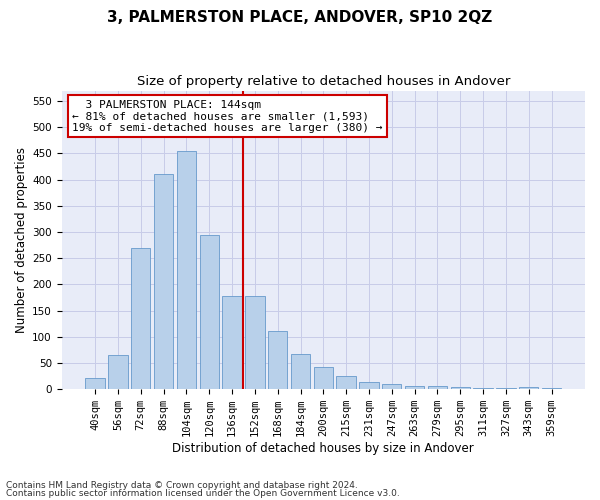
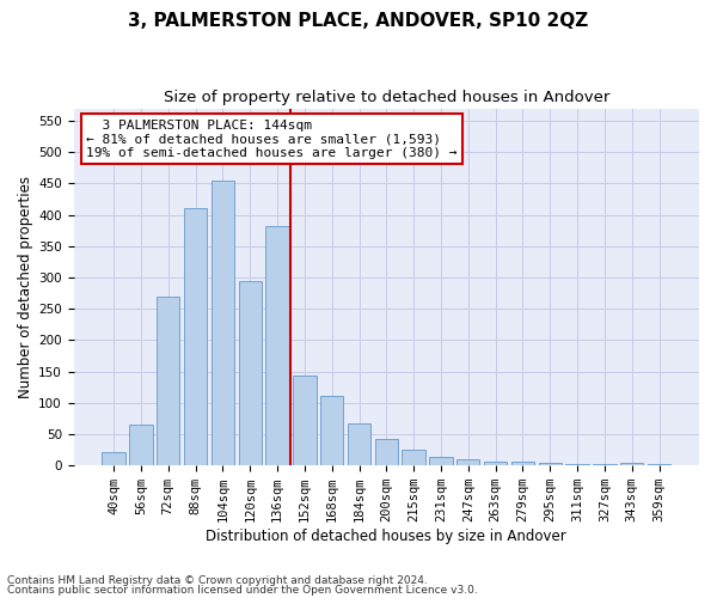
136sqm: 178 -> 382
152sqm: 178 -> 144
